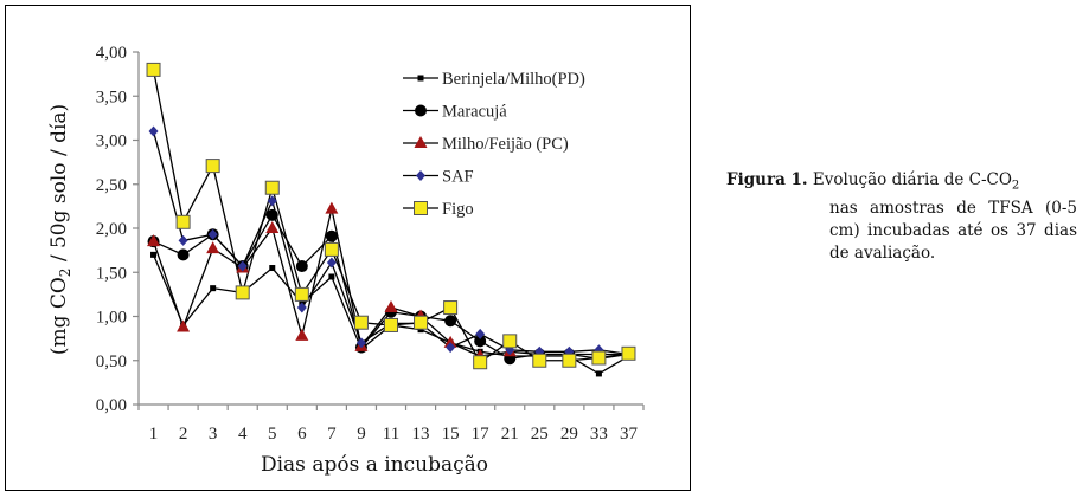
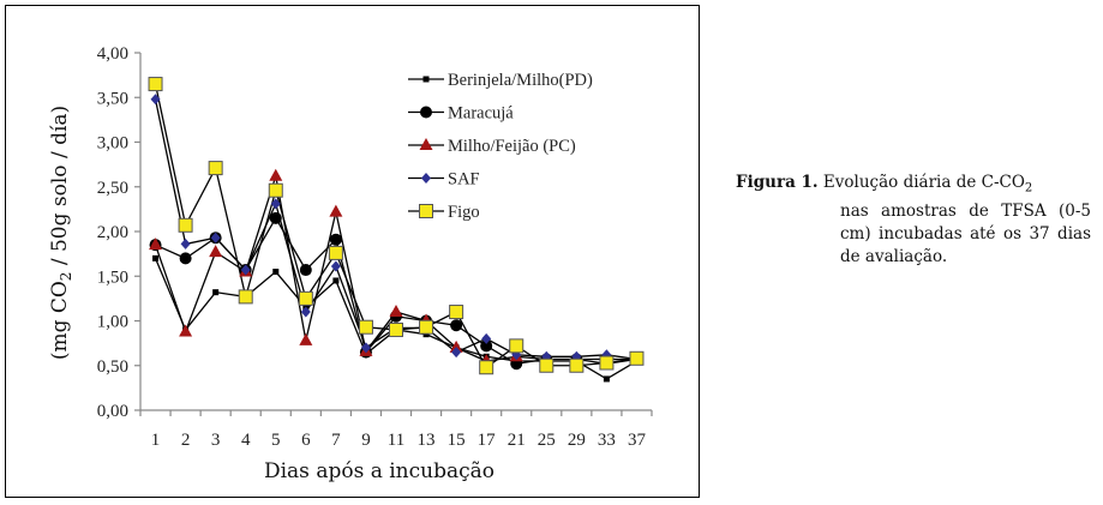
SAF/1: 3,1 -> 3,5
Figo/1: 3,8 -> 3,6
Milho/Feijão (PC)/5: 2,0 -> 2,6
